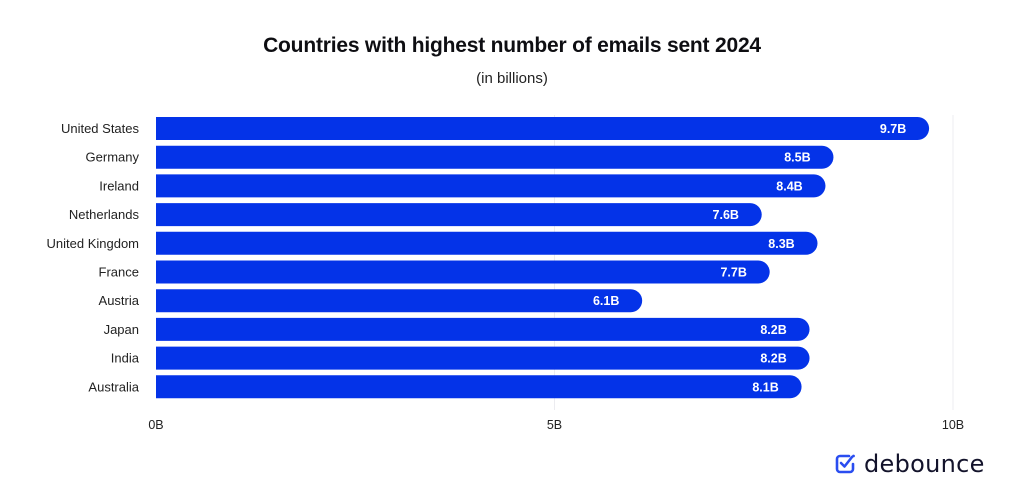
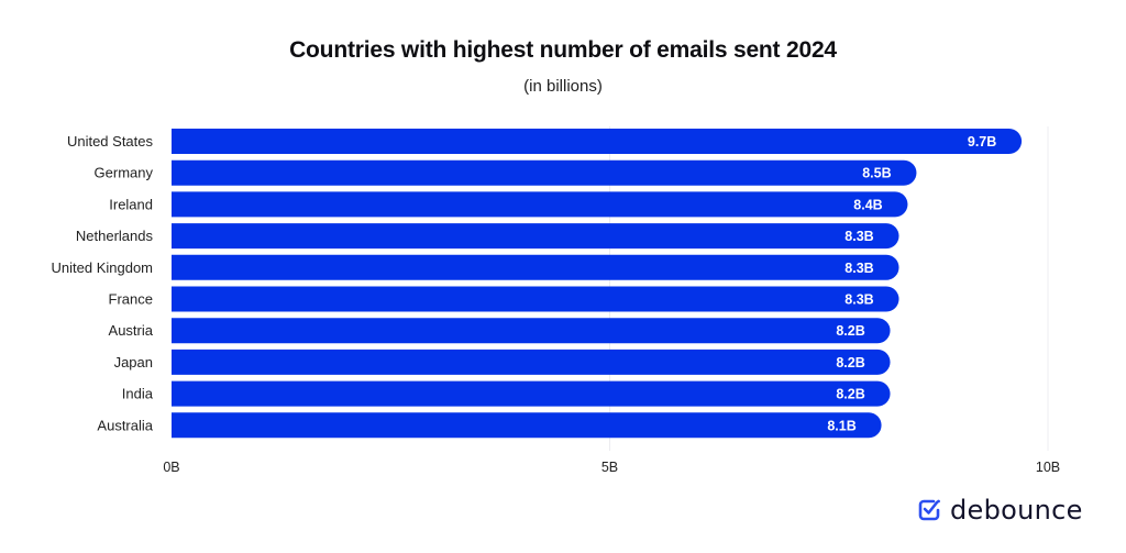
Netherlands: 7.6B -> 8.3B
France: 7.7B -> 8.3B
Austria: 6.1B -> 8.2B
